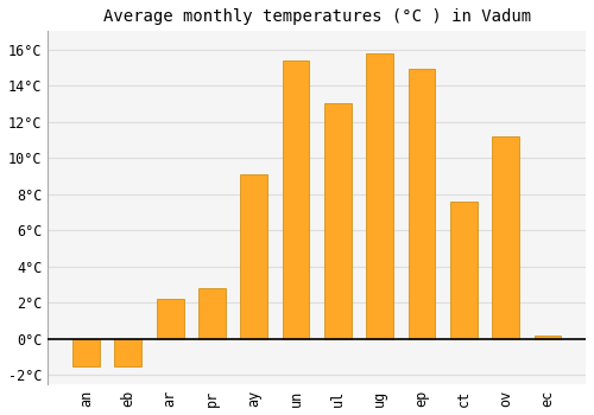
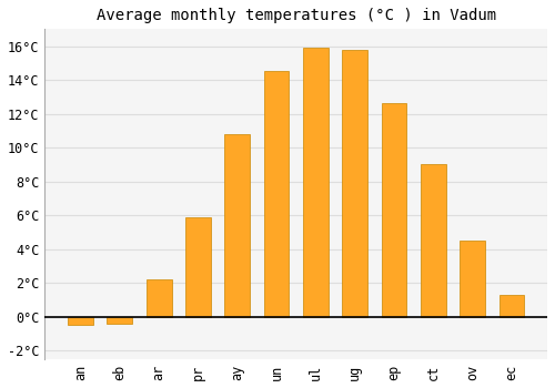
an: -1.5°C -> -0.5°C
eb: -1.5°C -> -0.4°C
pr: 2.8°C -> 5.9°C
ay: 9.1°C -> 10.8°C
un: 15.4°C -> 14.5°C
ul: 13.0°C -> 15.9°C
ep: 14.9°C -> 12.6°C
ct: 7.6°C -> 9.0°C
ov: 11.2°C -> 4.5°C
ec: 0.2°C -> 1.3°C
